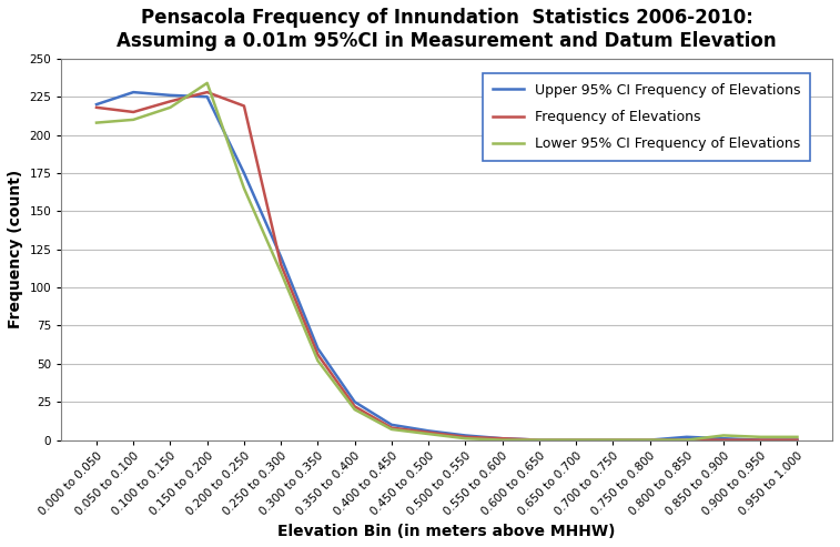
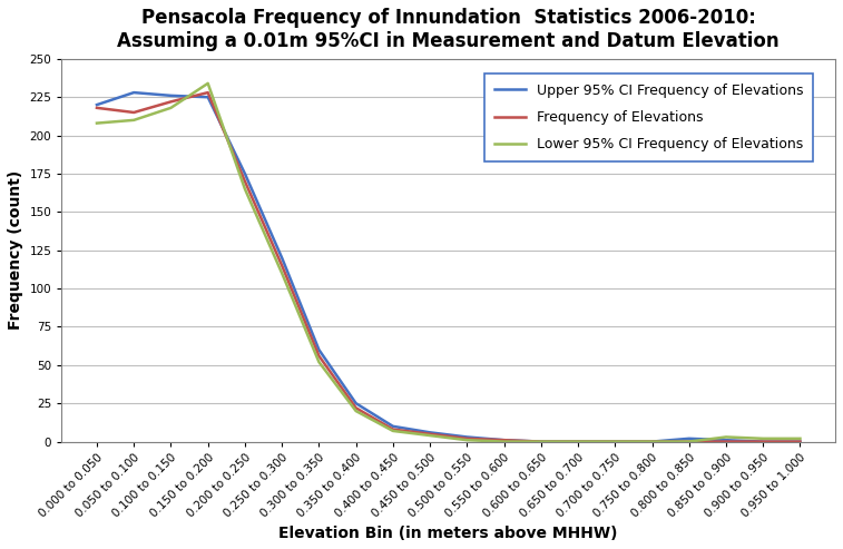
Frequency of Elevations/0.200 to 0.250: 219 -> 170
